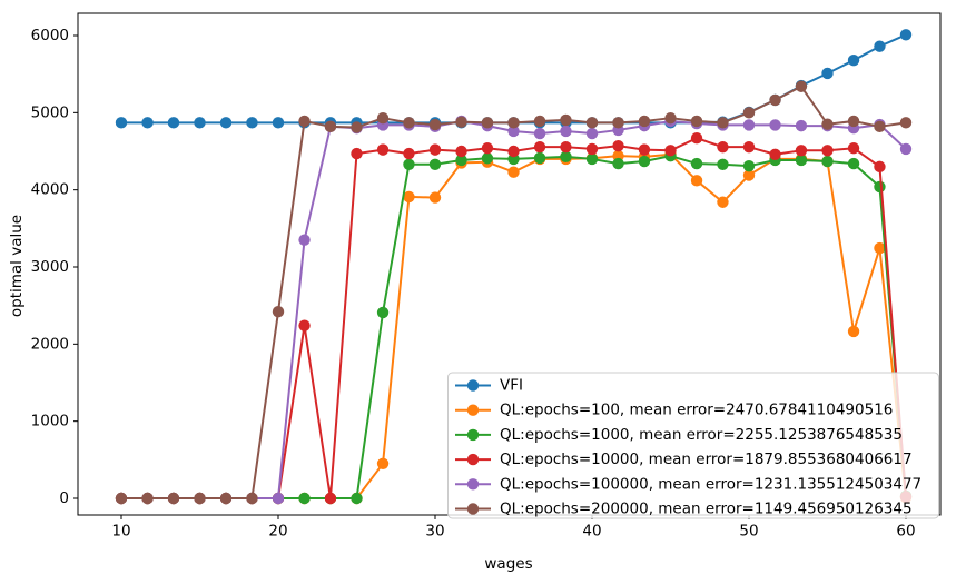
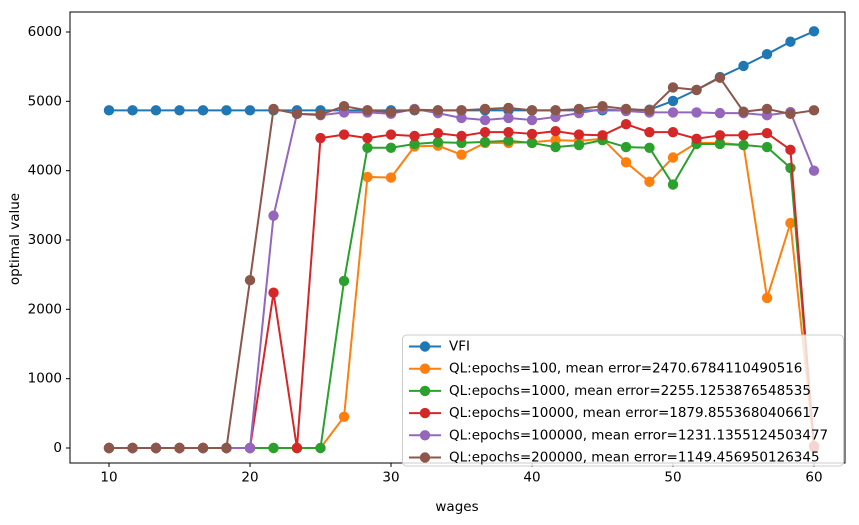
QL:epochs=1000, mean error=2255.1253876548535/50: 4300 -> 3800
QL:epochs=200000, mean error=1149.456950126345/50: 5000 -> 5200
QL:epochs=100000, mean error=1231.1355124503477/60: 4500 -> 4000
